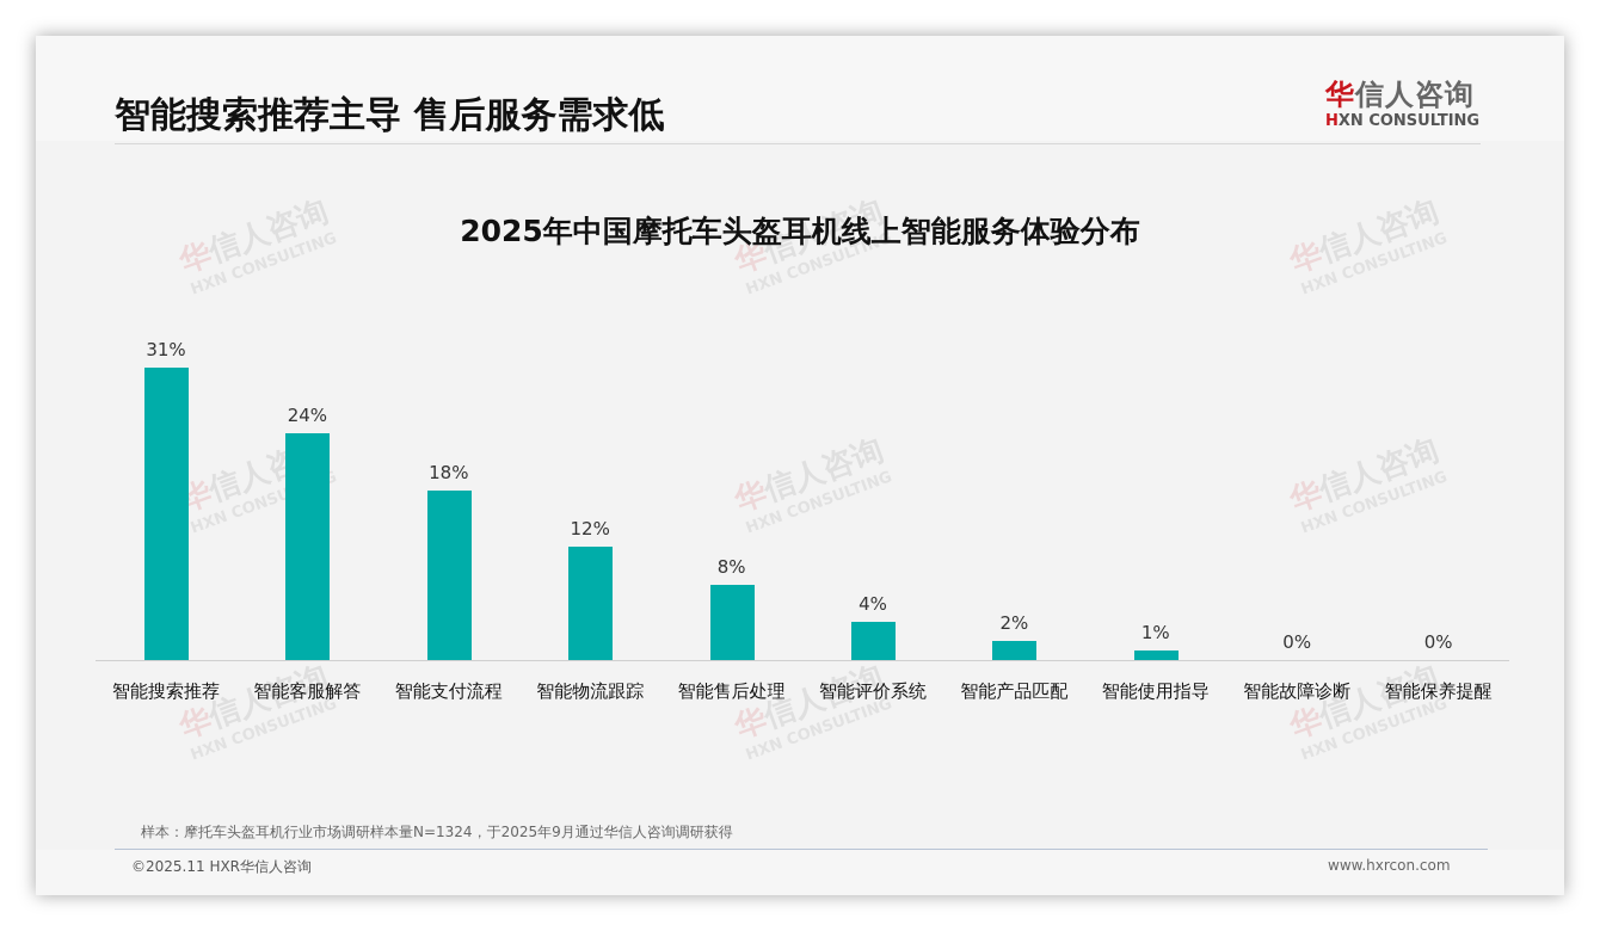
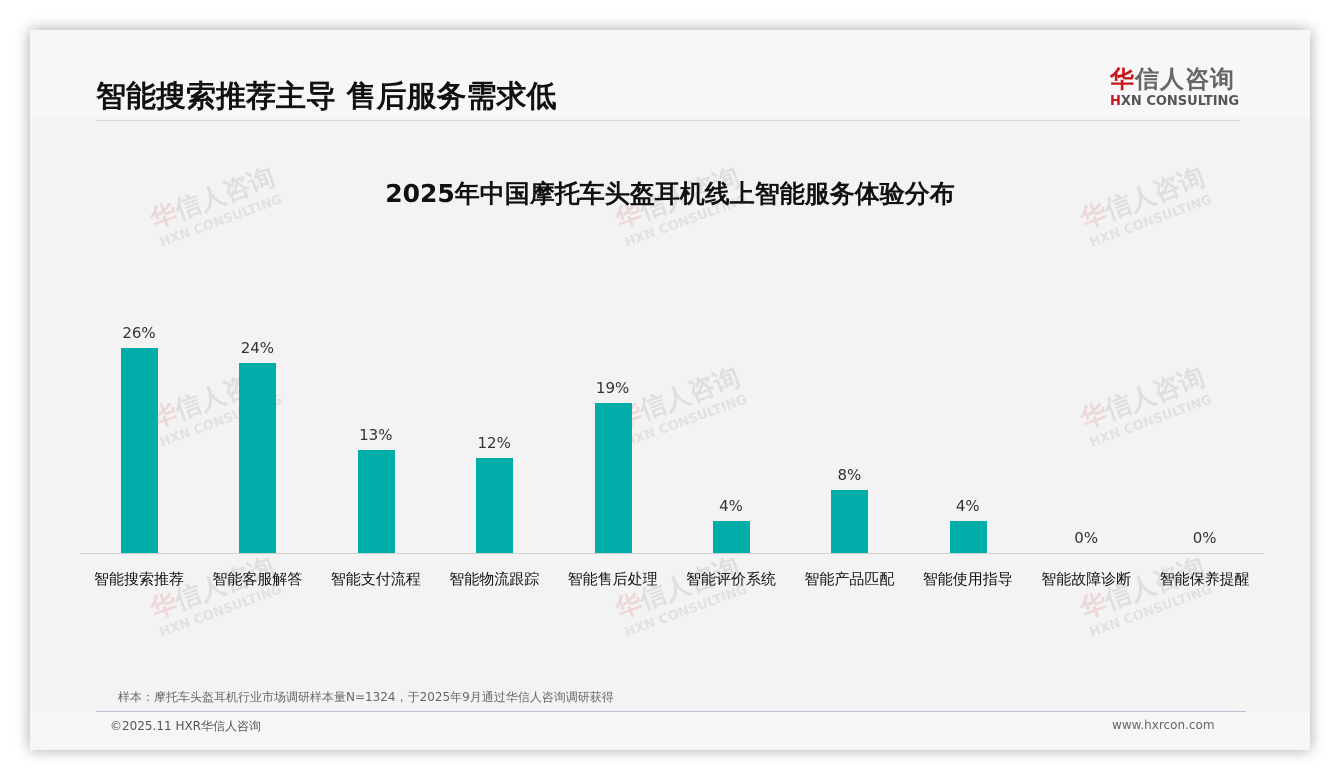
智能搜索推荐: 31% -> 26%
智能支付流程: 18% -> 13%
智能售后处理: 8% -> 19%
智能产品匹配: 2% -> 8%
智能使用指导: 1% -> 4%
